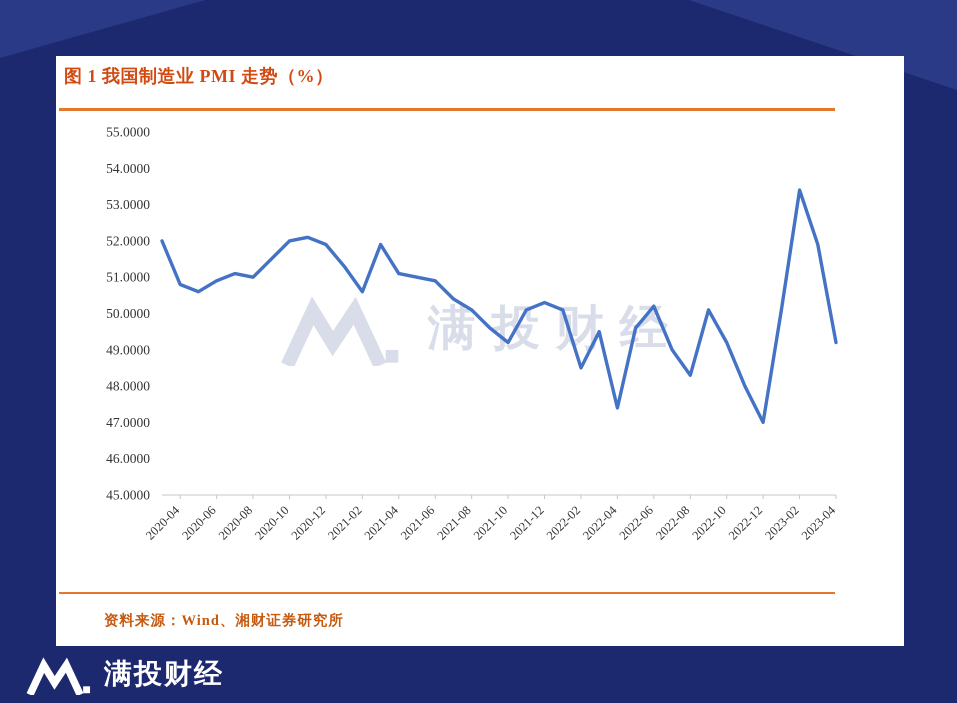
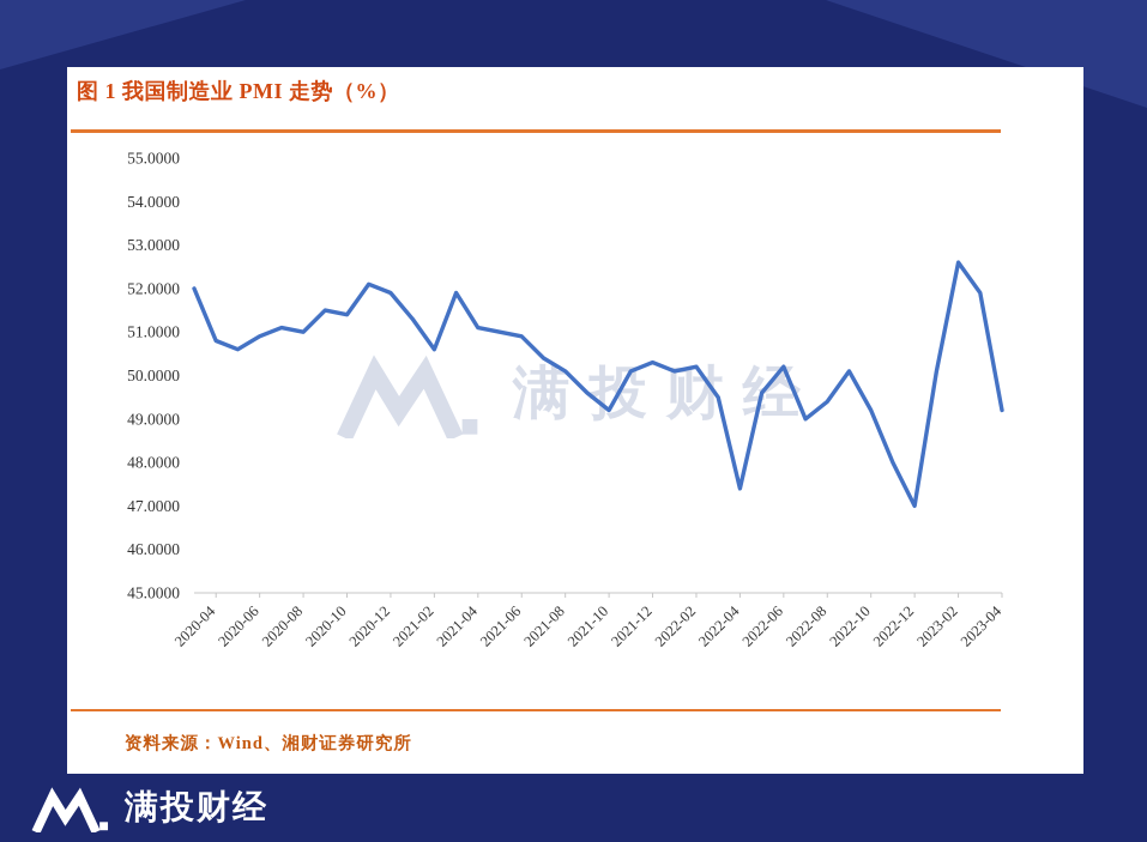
2020-10: 52.0 -> 51.4
2022-02: 48.5 -> 50.2
2022-08: 48.3 -> 49.4
2023-02: 53.4 -> 52.6
